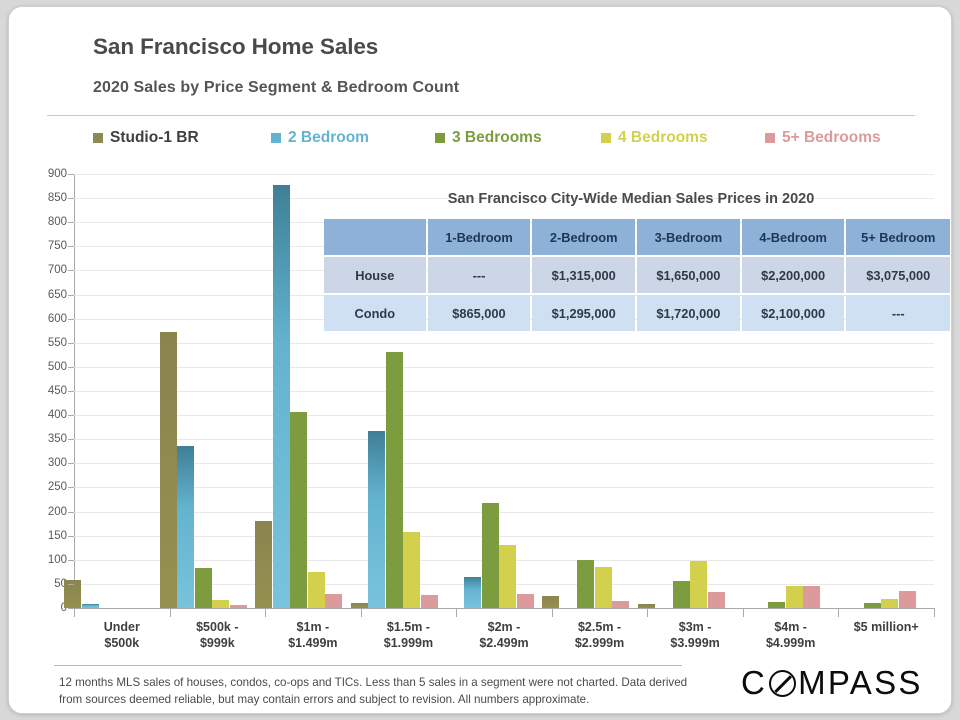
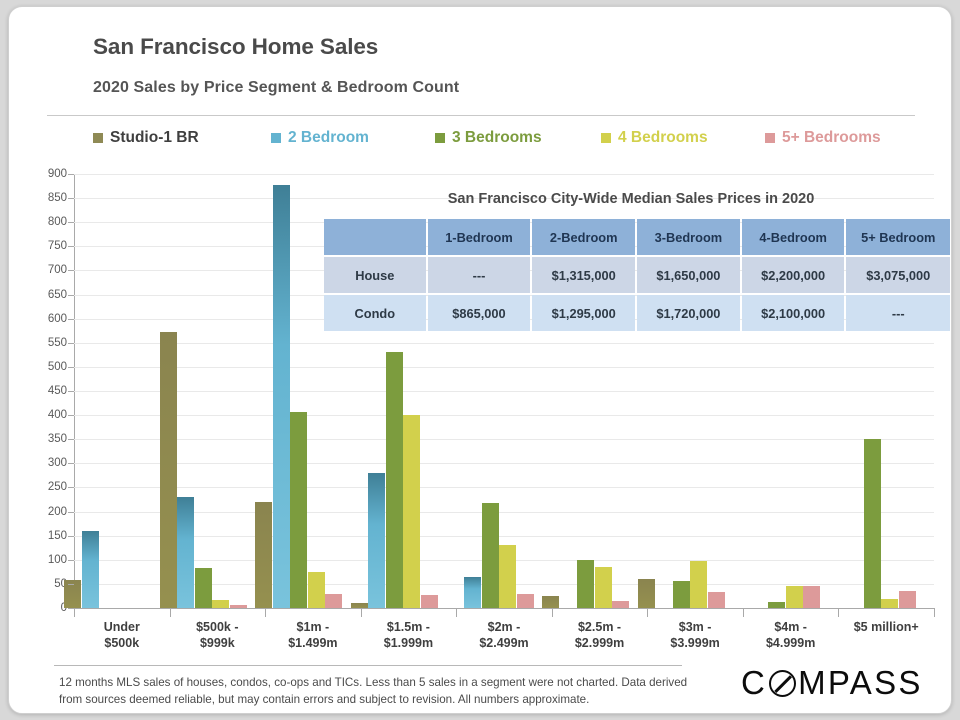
2 Bedroom/Under $500k: 10 -> 160
2 Bedroom/$500k - $999k: 340 -> 230
Studio-1 BR/$1m - $1.499m: 180 -> 220
2 Bedroom/$1.5m - $1.999m: 370 -> 280
4 Bedrooms/$1.5m - $1.999m: 160 -> 400
Studio-1 BR/$3m - $3.999m: 10 -> 60
3 Bedrooms/$5 million+: 10 -> 350
